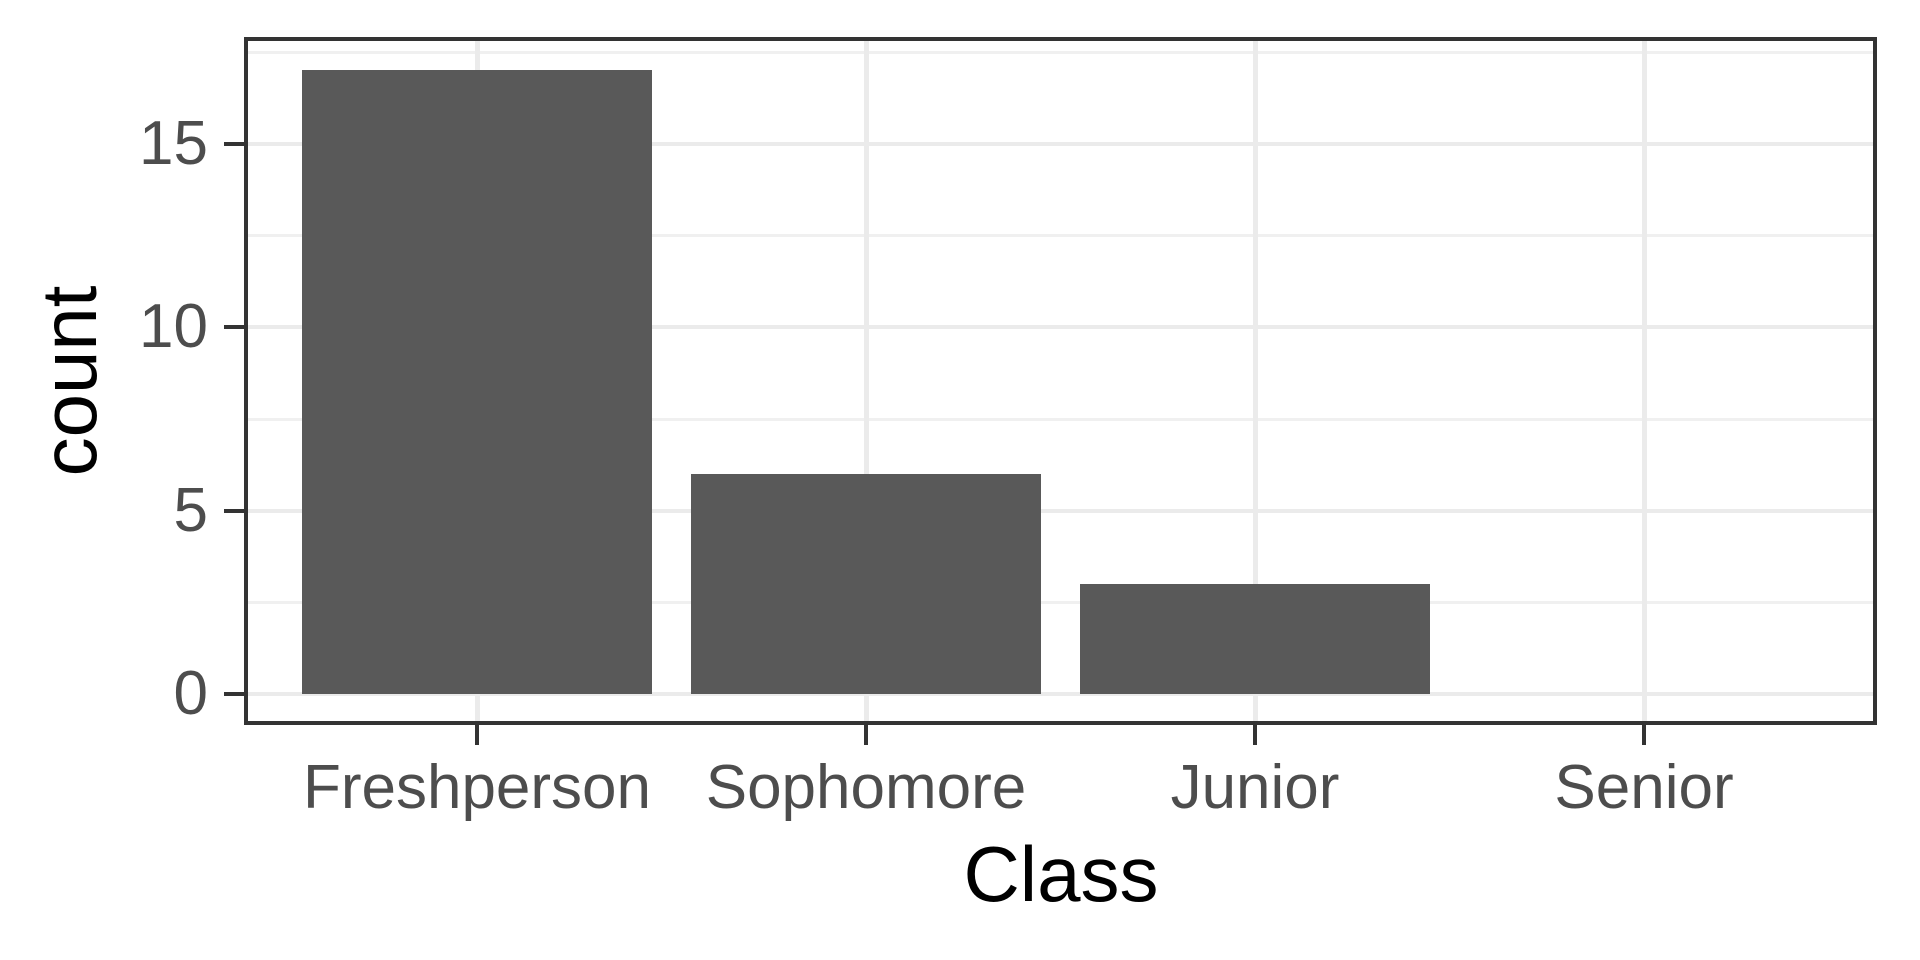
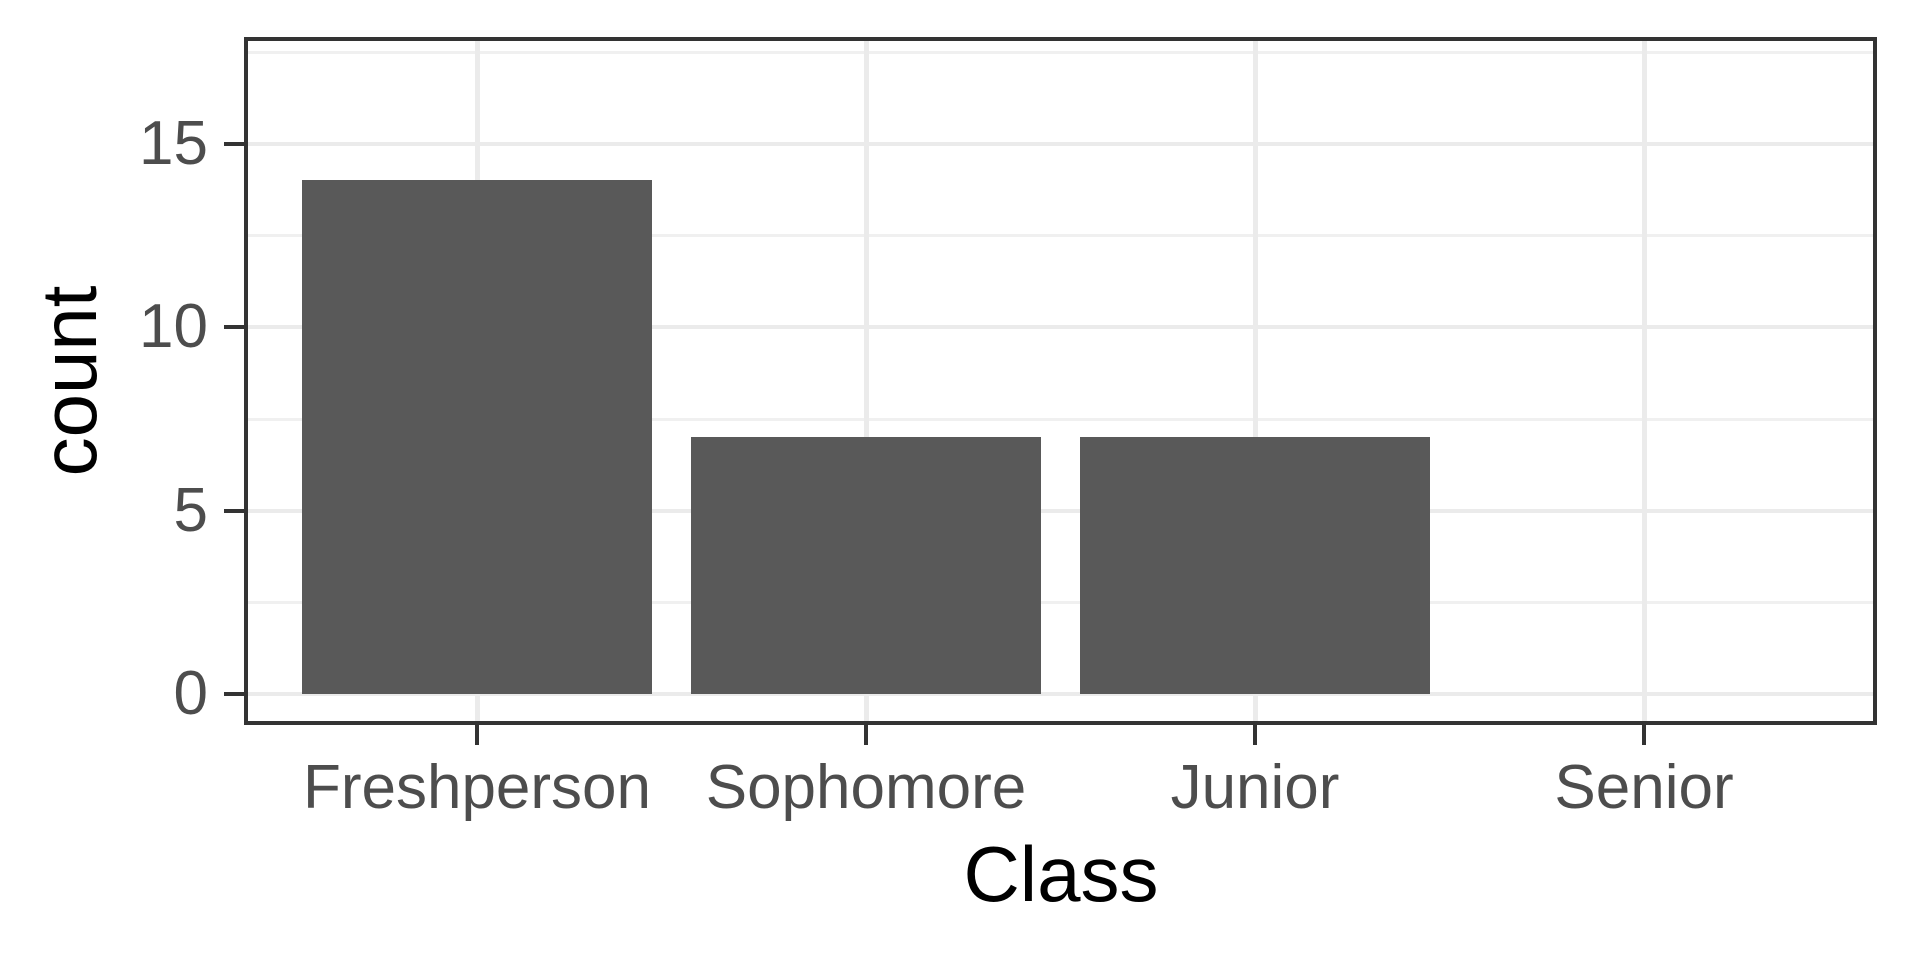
Freshperson: 17 -> 14
Sophomore: 6 -> 7
Junior: 3 -> 7
